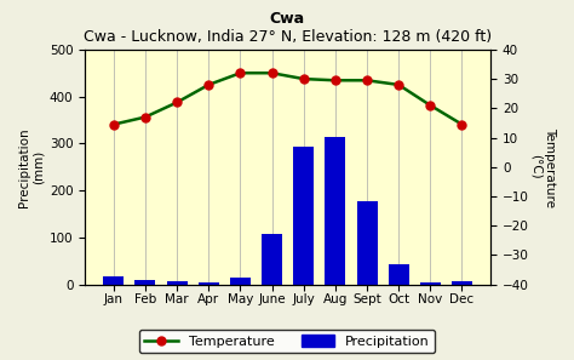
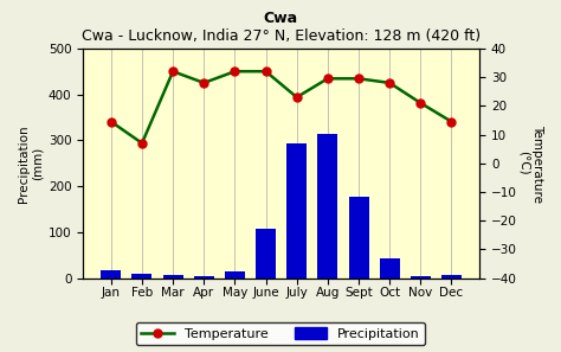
Temperature/Feb: 17.0 -> 7.0
Temperature/Mar: 22.0 -> 32.0
Temperature/July: 30.0 -> 23.0
